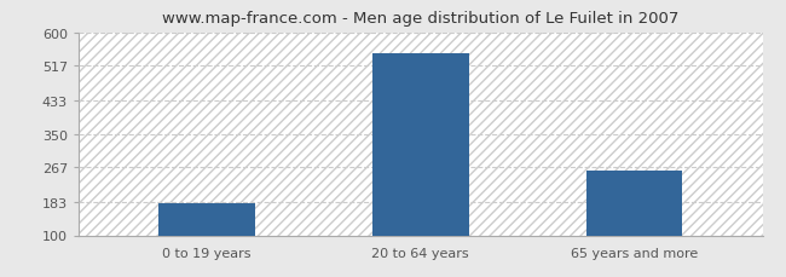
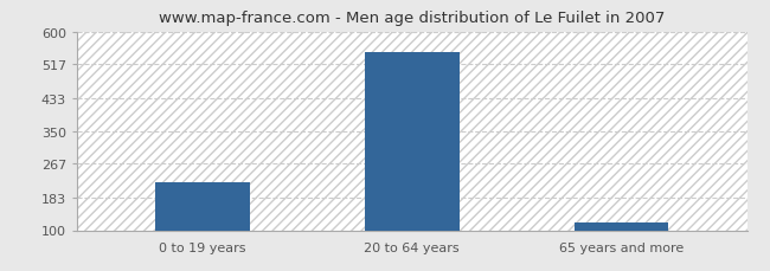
0 to 19 years: 180 -> 220
65 years and more: 260 -> 120
